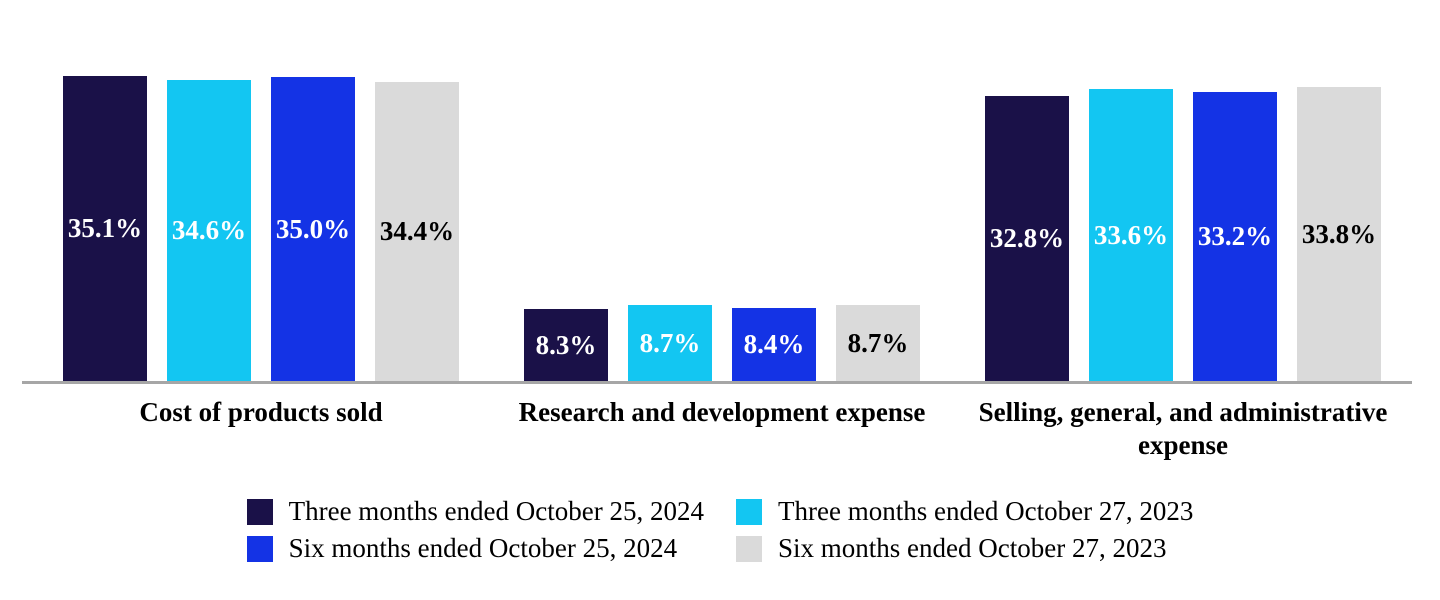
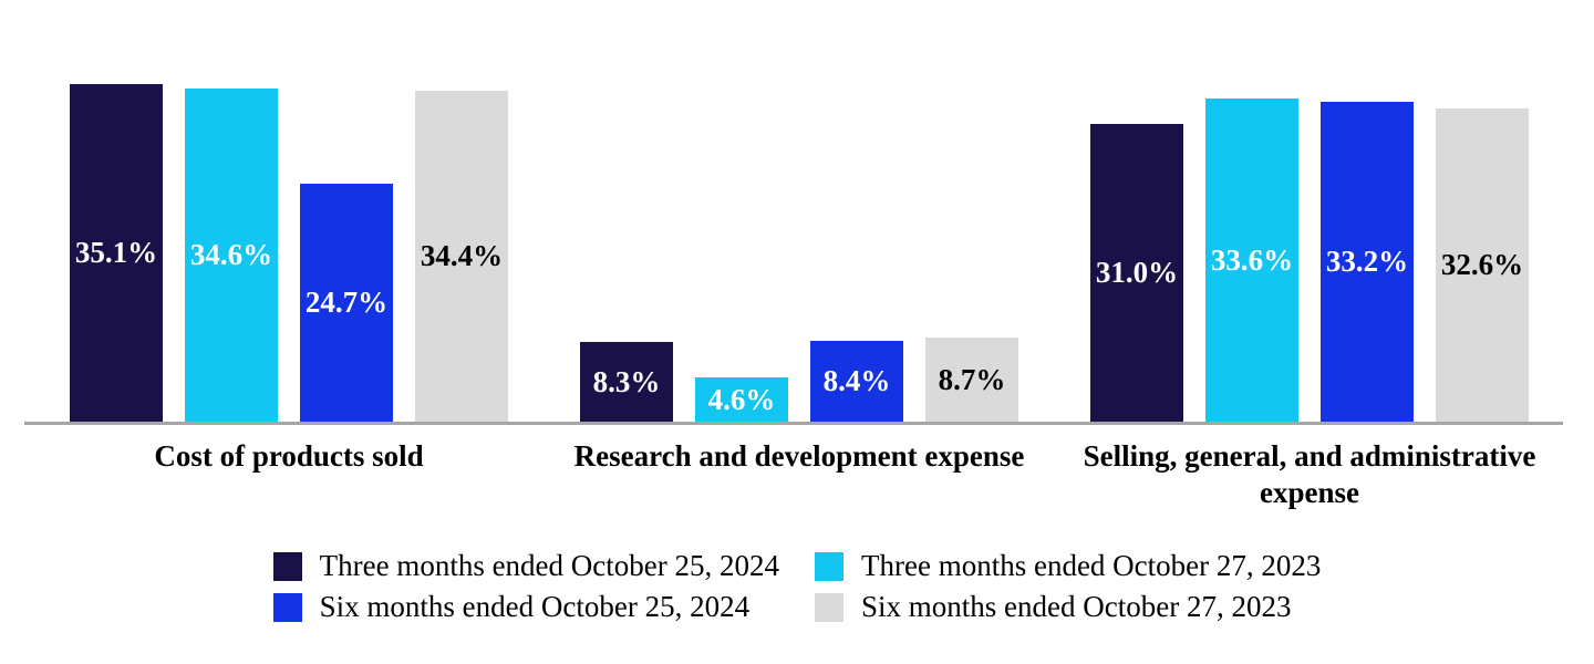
Six months ended October 25, 2024/Cost of products sold: 35.0% -> 24.7%
Three months ended October 27, 2023/Research and development expense: 8.7% -> 4.6%
Three months ended October 25, 2024/Selling, general, and administrative expense: 32.8% -> 31.0%
Six months ended October 27, 2023/Selling, general, and administrative expense: 33.8% -> 32.6%
